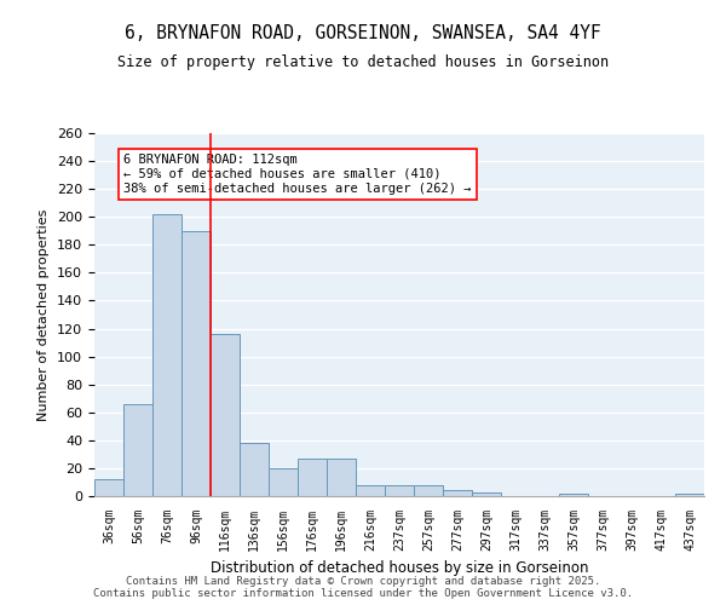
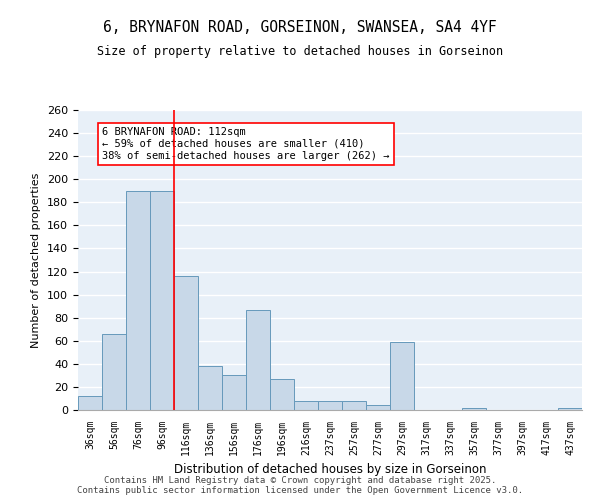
76sqm: 202 -> 190
156sqm: 20 -> 30
176sqm: 27 -> 87
297sqm: 3 -> 59
